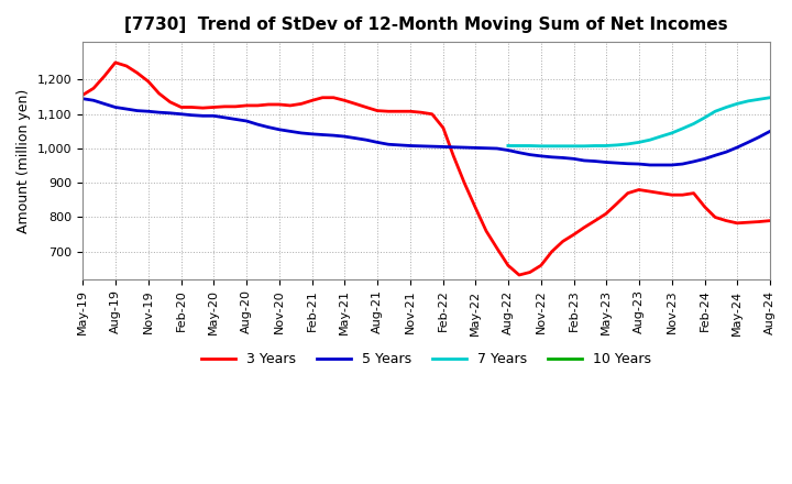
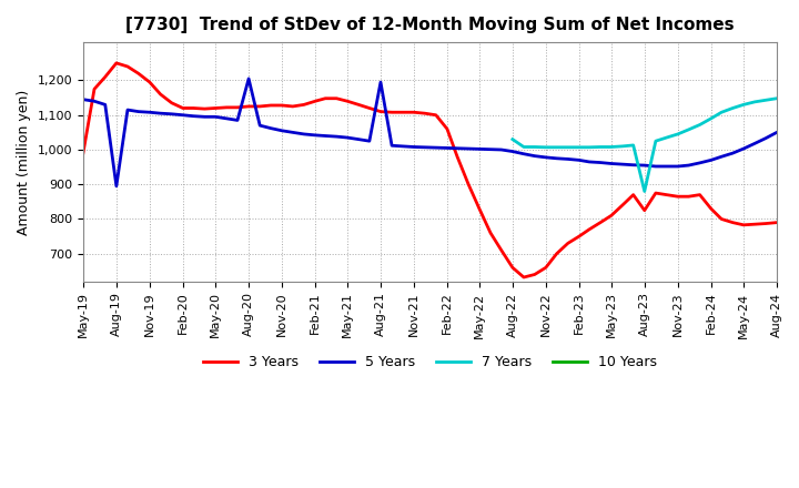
3 Years/May-19: 1,155 -> 990
5 Years/Aug-19: 1,120 -> 895
5 Years/Aug-20: 1,080 -> 1,205
5 Years/Aug-21: 1,018 -> 1,195
7 Years/Aug-22: 1,008 -> 1,030
3 Years/Aug-23: 880 -> 825
7 Years/Aug-23: 1,018 -> 880
